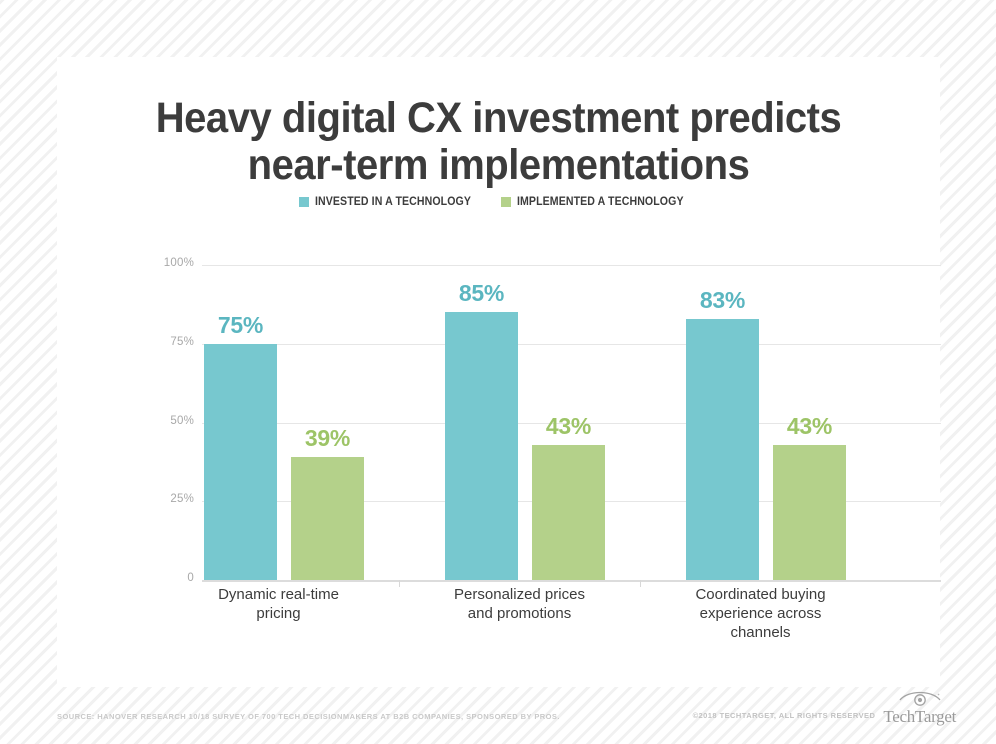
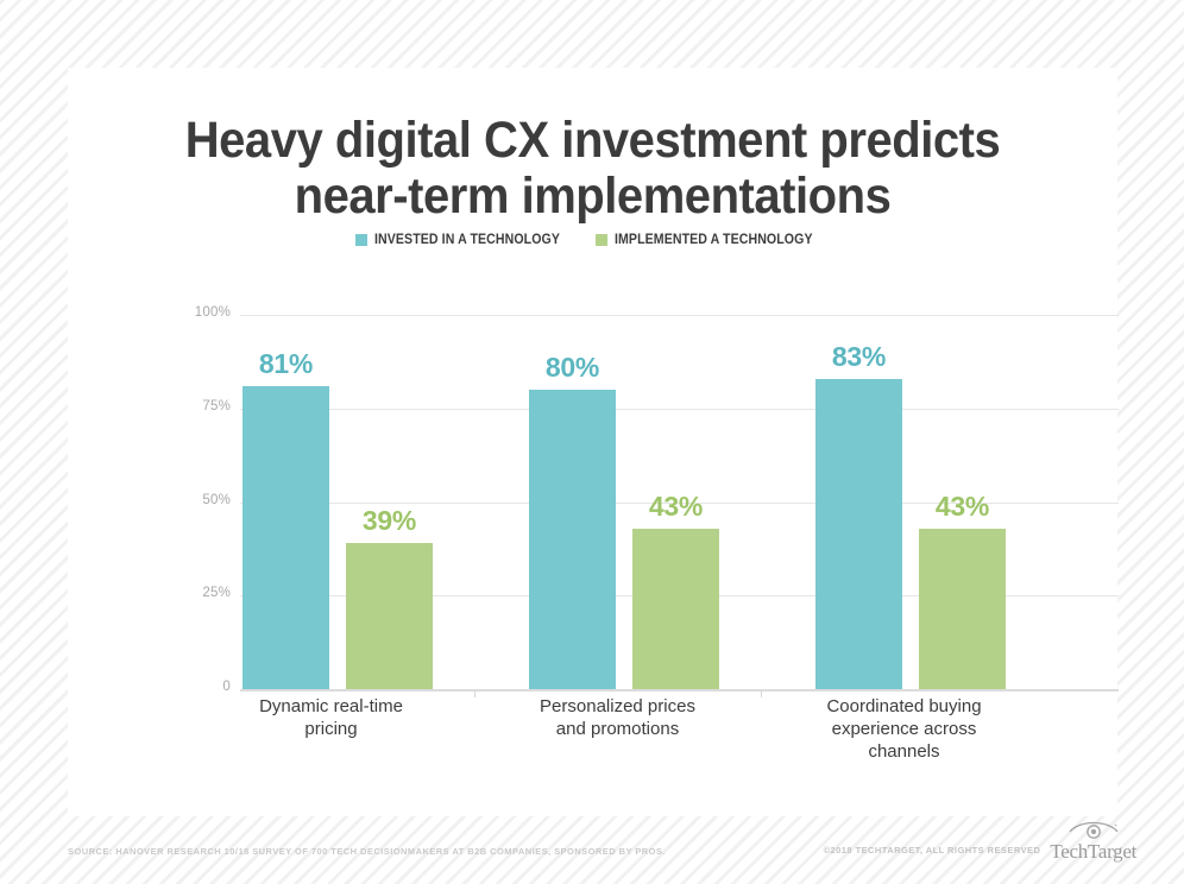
INVESTED IN A TECHNOLOGY/Dynamic real-time pricing: 75% -> 81%
INVESTED IN A TECHNOLOGY/Personalized prices and promotions: 85% -> 80%
